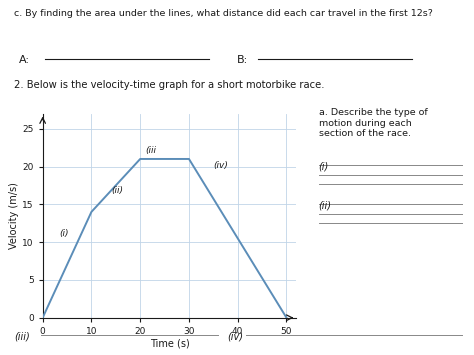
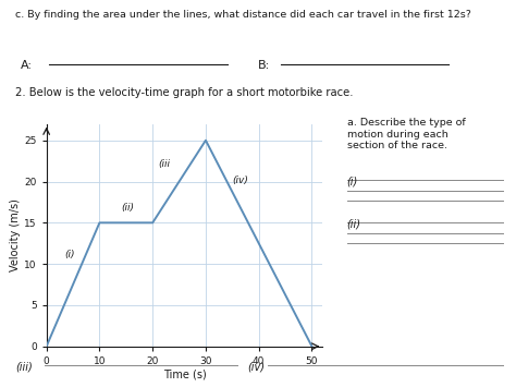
10: 14 -> 15
20: 21 -> 15
30: 21 -> 25
